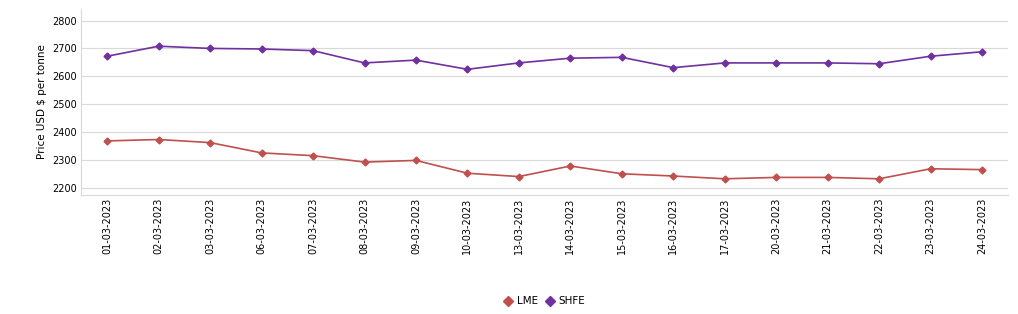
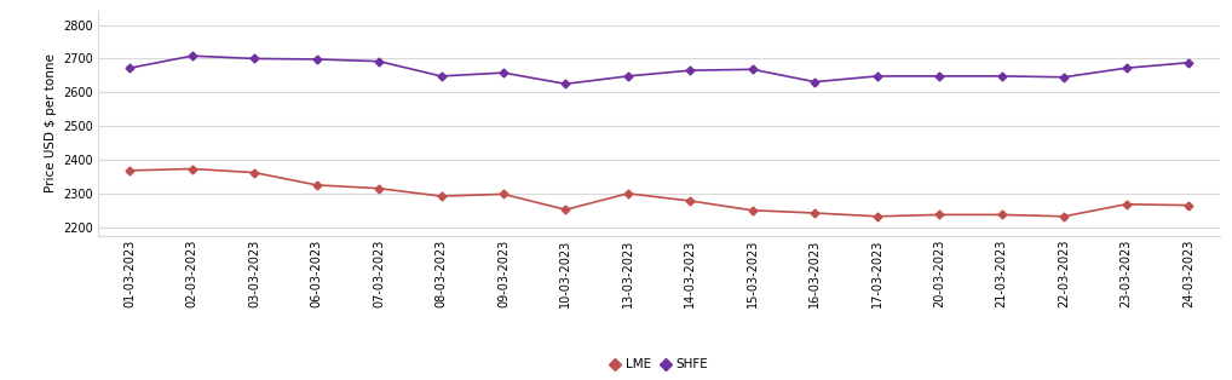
LME/13-03-2023: 2240 -> 2300
